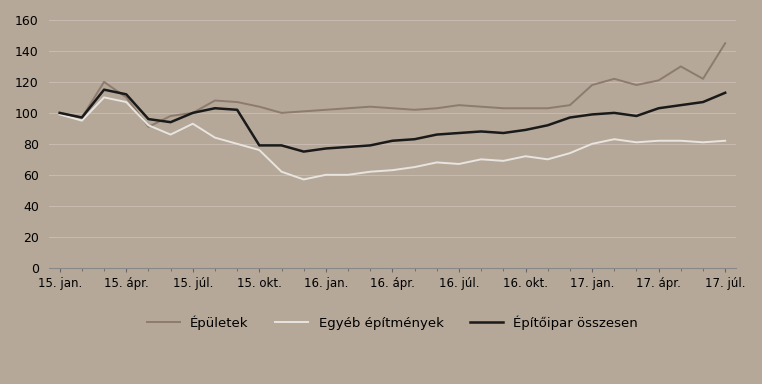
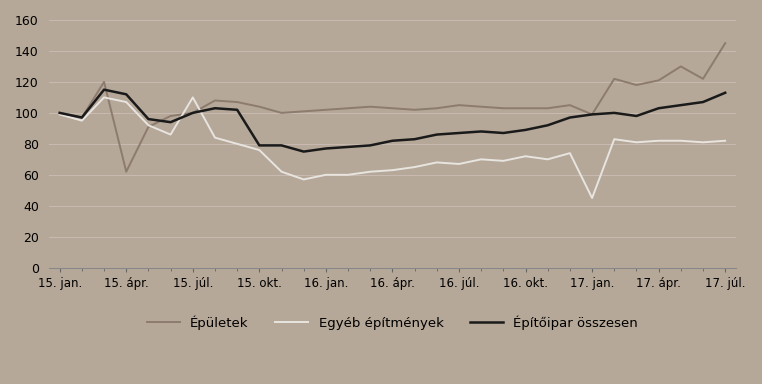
Épületek/15. ápr.: 110 -> 62
Egyéb építmények/15. júl.: 93 -> 110
Épületek/17. jan.: 118 -> 99
Egyéb építmények/17. jan.: 80 -> 45
